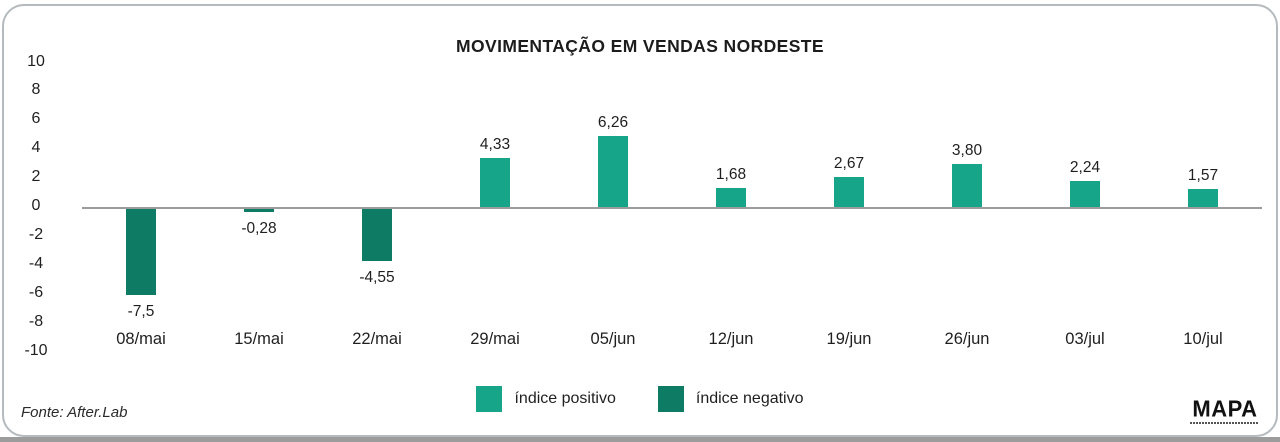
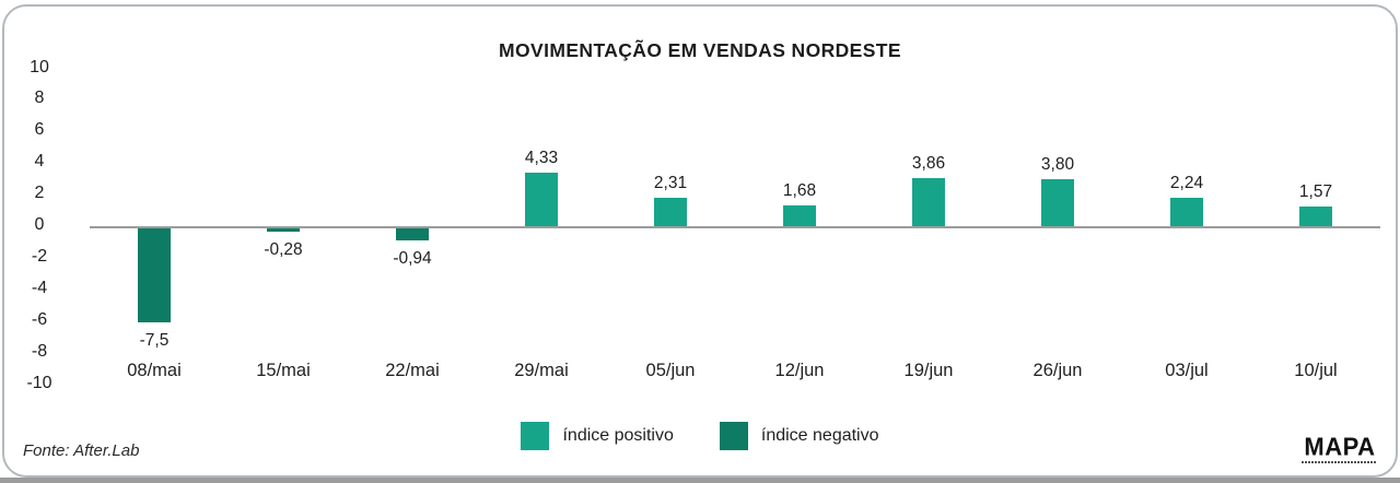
22/mai: -4,55 -> -0,94
05/jun: 6,26 -> 2,31
19/jun: 2,67 -> 3,86
